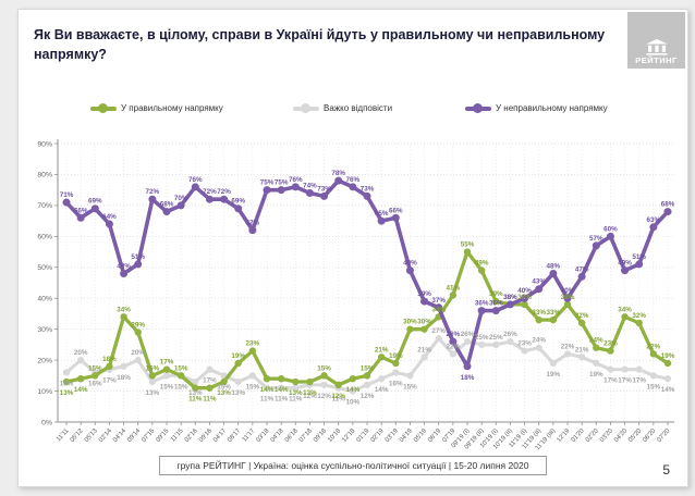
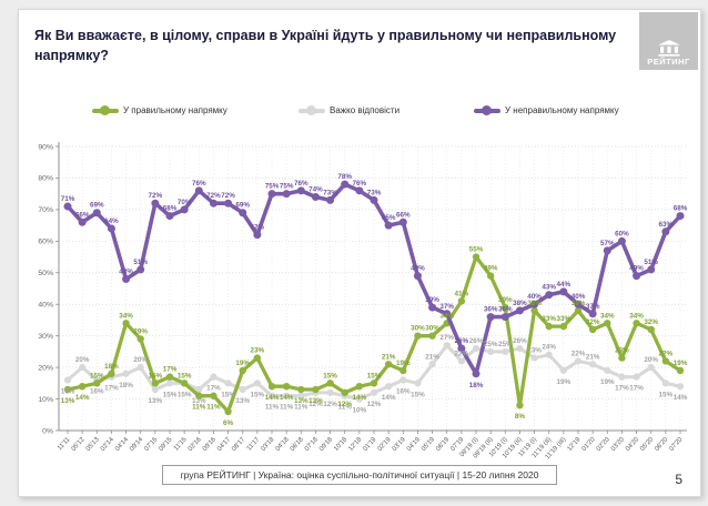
У правильному напрямку/04'17: 13% -> 6%
У правильному напрямку/10'19 (II): 38% -> 8%
У неправильному напрямку/11'19 (III): 48% -> 44%
У неправильному напрямку/01'20: 47% -> 37%
У правильному напрямку/02'20: 24% -> 34%
Важко відповісти/05'20: 17% -> 20%
